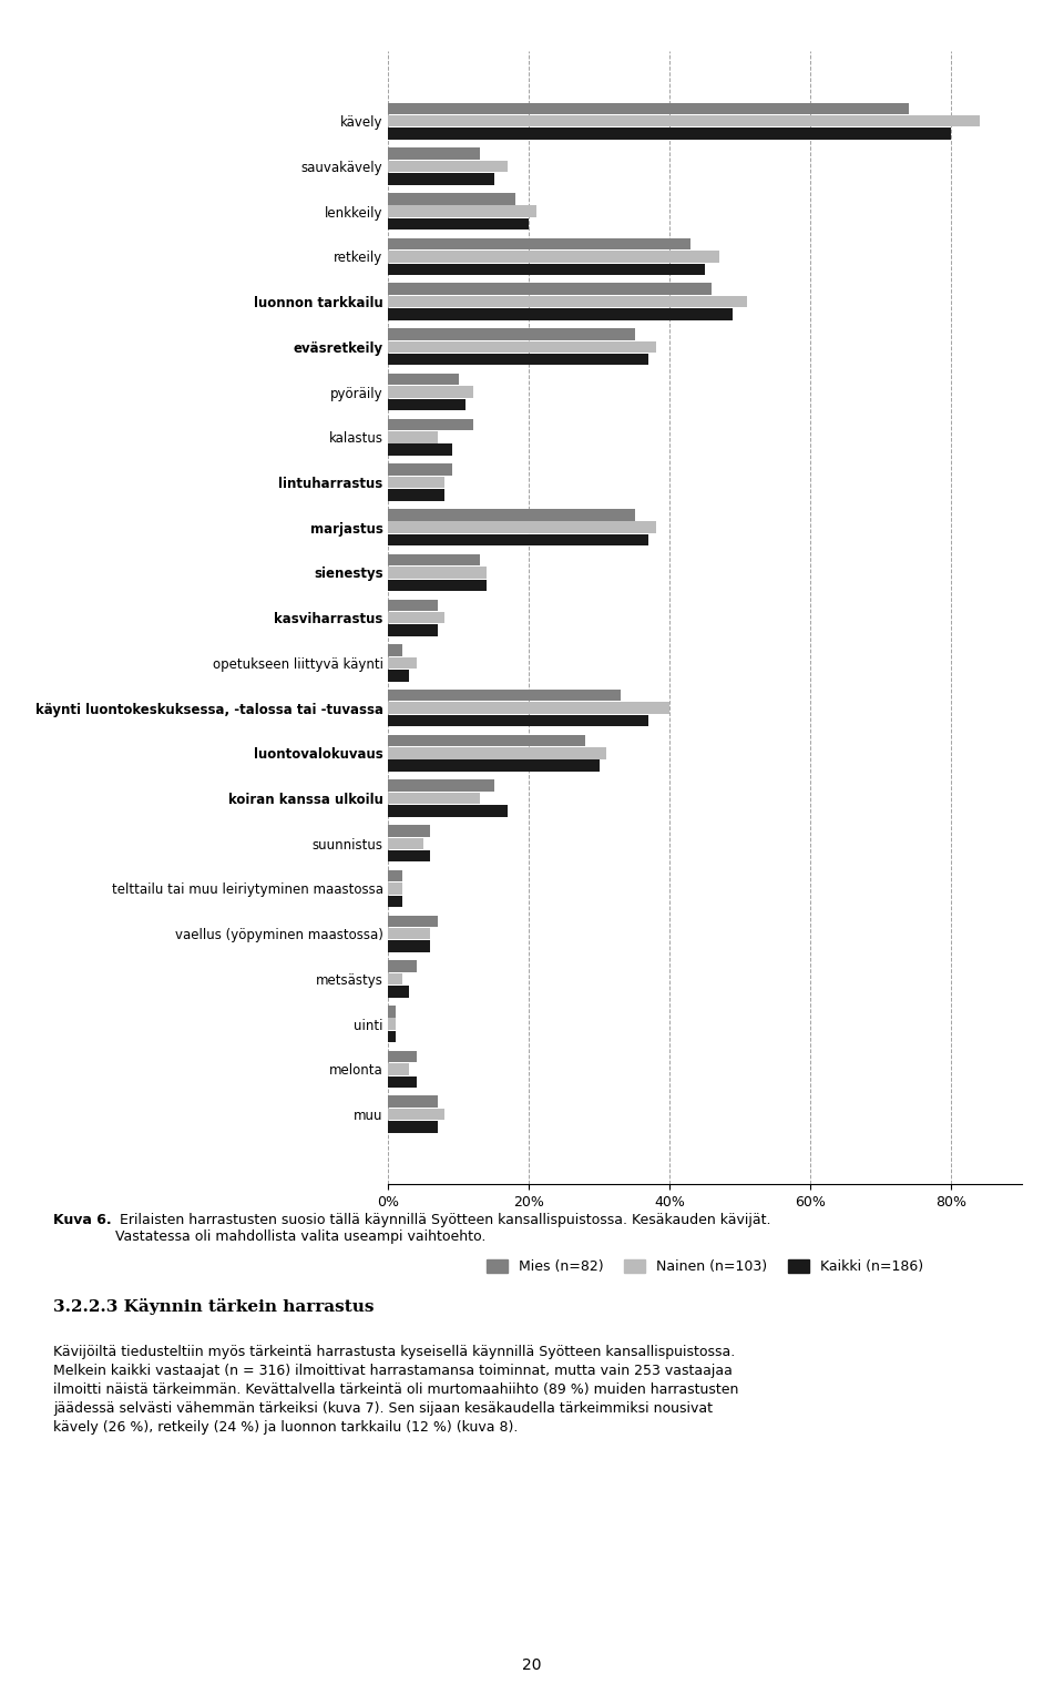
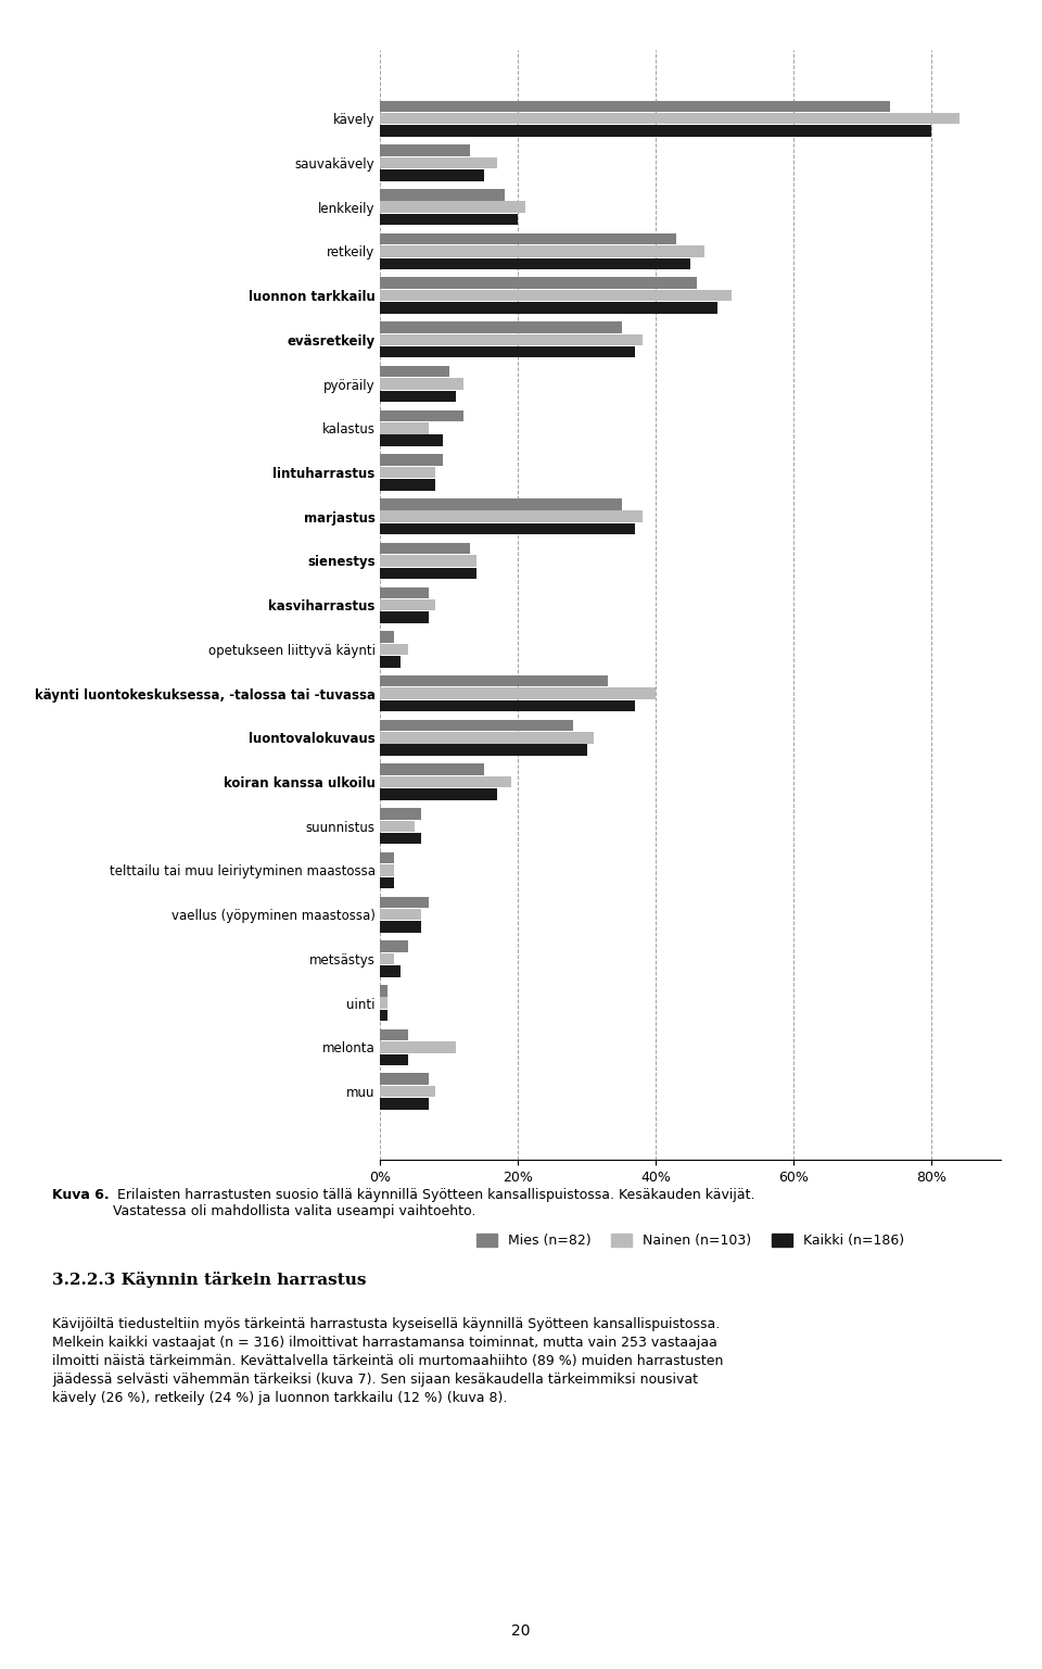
Nainen (n=103)/koiran kanssa ulkoilu: 13% -> 19%
Nainen (n=103)/melonta: 3% -> 11%
